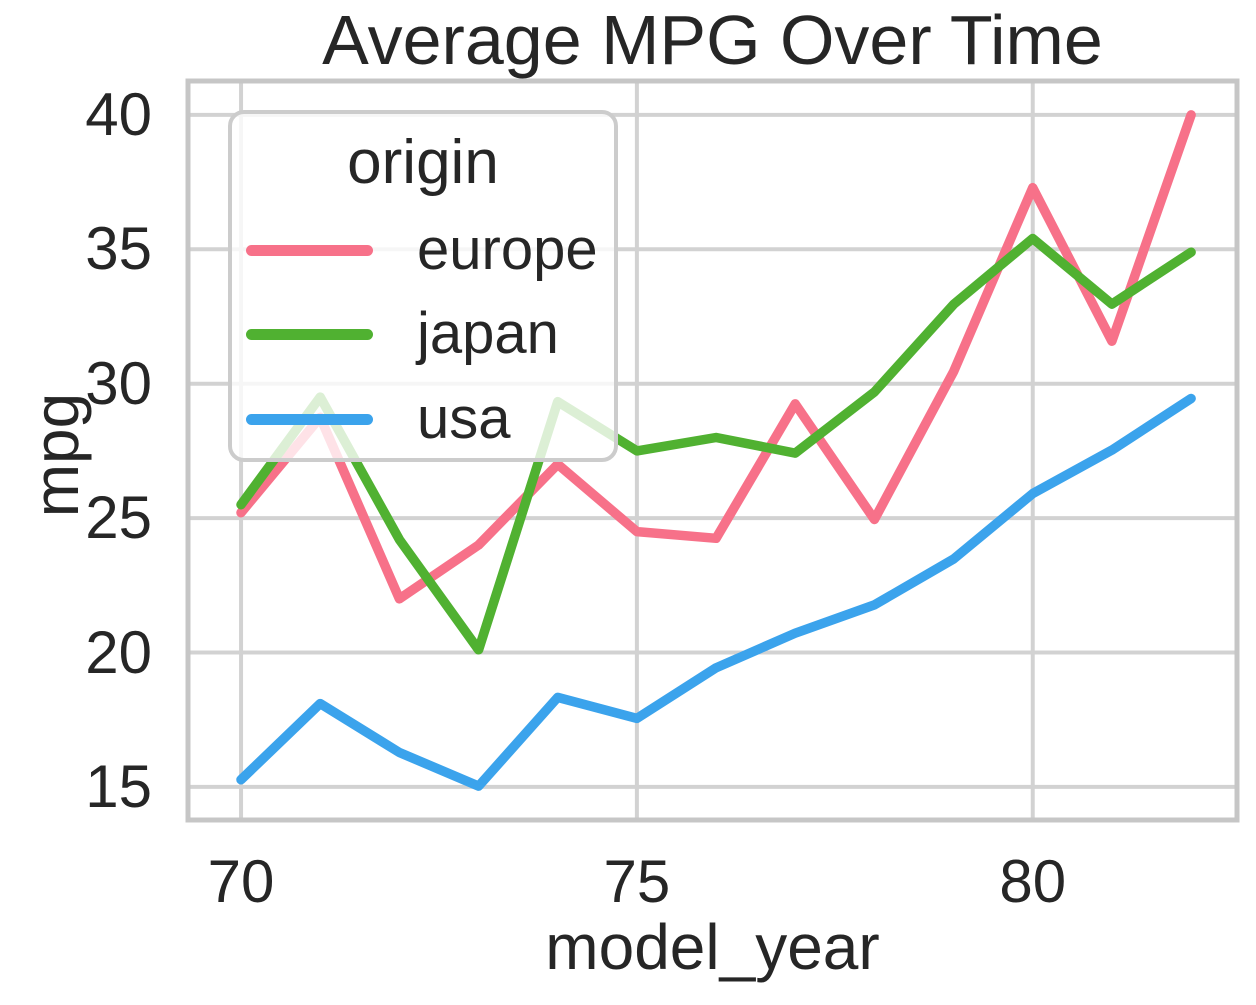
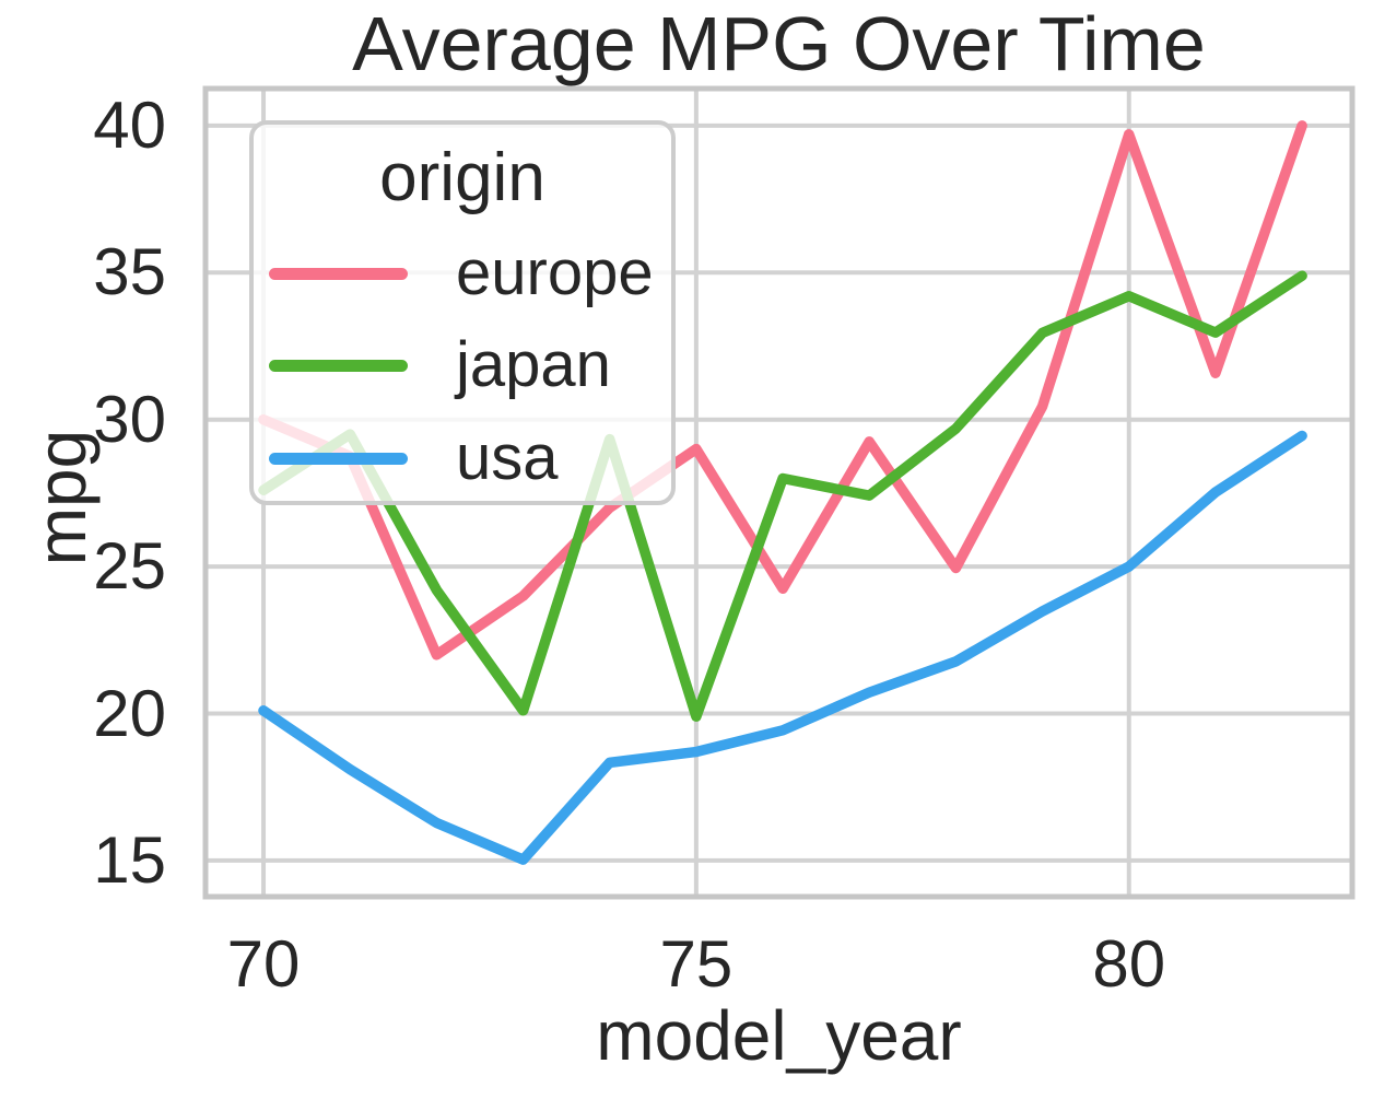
europe/70: 25.2 -> 30.0
japan/70: 25.5 -> 27.6
usa/70: 15.3 -> 20.1
europe/75: 24.5 -> 29.0
japan/75: 27.5 -> 19.9
usa/75: 17.6 -> 18.7
europe/80: 37.3 -> 39.7
japan/80: 35.4 -> 34.2
usa/80: 25.9 -> 25.0
